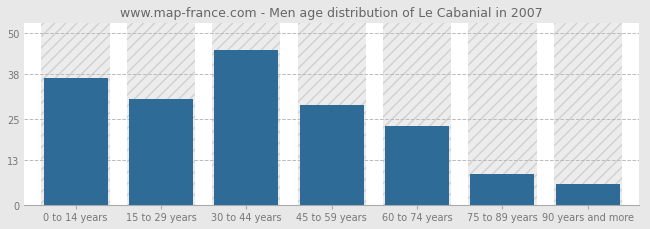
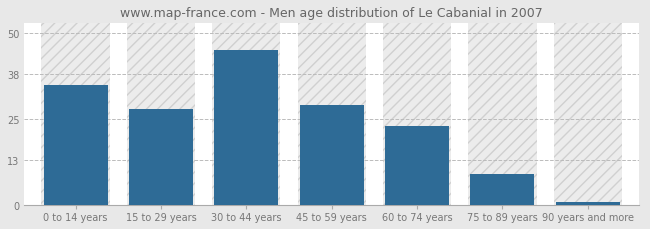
0 to 14 years: 37 -> 35
15 to 29 years: 31 -> 28
90 years and more: 6 -> 1
